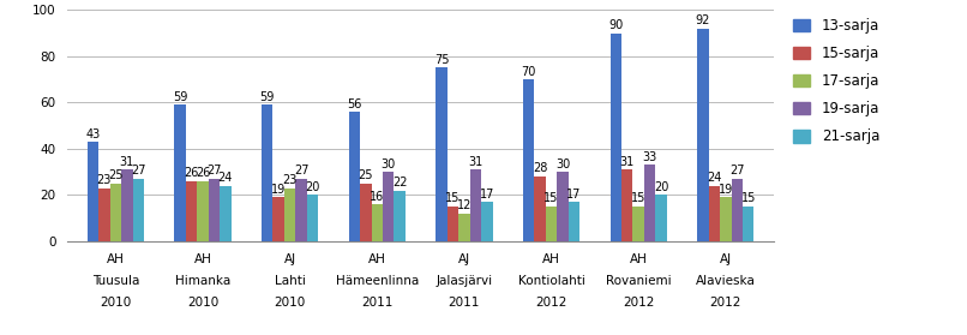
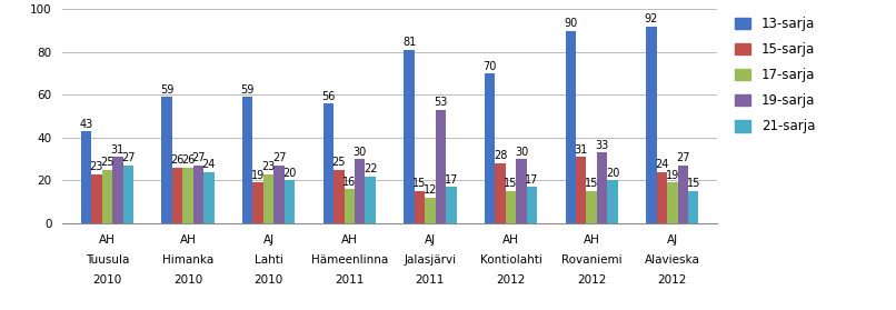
13-sarja/AJ Jalasjärvi 2011: 75 -> 81
19-sarja/AJ Jalasjärvi 2011: 31 -> 53
